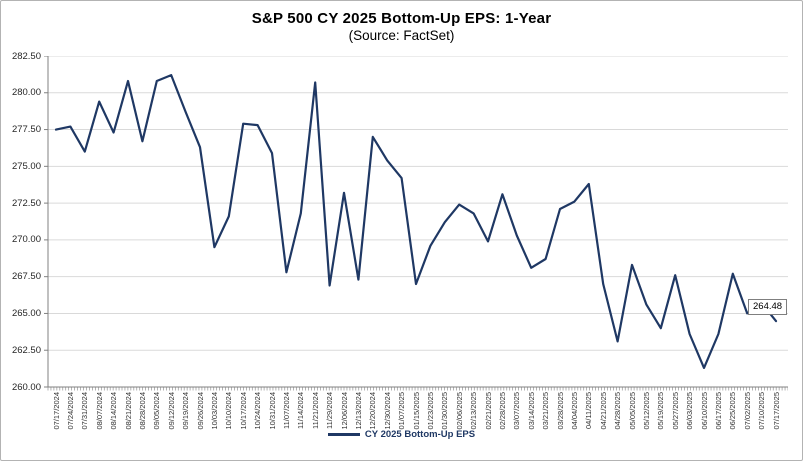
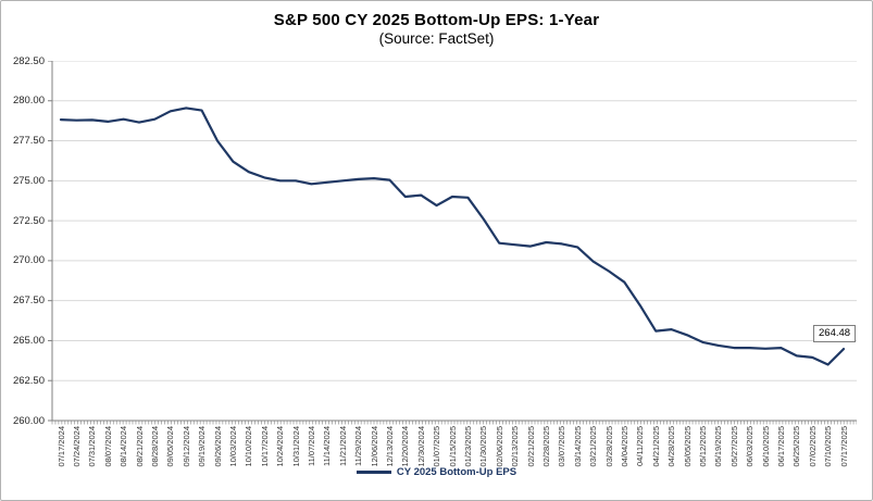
07/17/2024: 277.5 -> 278.8
07/24/2024: 277.7 -> 278.8
07/31/2024: 276.0 -> 278.8
08/07/2024: 279.4 -> 278.7
08/14/2024: 277.3 -> 278.9
08/21/2024: 280.8 -> 278.6
08/28/2024: 276.7 -> 278.9
09/05/2024: 280.8 -> 279.4
09/12/2024: 281.2 -> 279.6
09/19/2024: 278.7 -> 279.4
09/26/2024: 276.3 -> 277.5
10/03/2024: 269.5 -> 276.2
10/10/2024: 271.6 -> 275.6
10/17/2024: 277.9 -> 275.2
10/24/2024: 277.8 -> 275.0
10/31/2024: 275.9 -> 275.0
11/07/2024: 267.8 -> 274.8
11/14/2024: 271.8 -> 274.9
11/21/2024: 280.7 -> 275.0
11/29/2024: 266.9 -> 275.1
12/06/2024: 273.2 -> 275.1
12/13/2024: 267.3 -> 275.1
12/20/2024: 277.0 -> 274.0
12/30/2024: 275.4 -> 274.1
01/07/2025: 274.2 -> 273.4
01/15/2025: 267.0 -> 274.0
01/23/2025: 269.6 -> 273.9
01/30/2025: 271.2 -> 272.6
02/06/2025: 272.4 -> 271.1
02/13/2025: 271.8 -> 271.0
02/21/2025: 269.9 -> 270.9
02/28/2025: 273.1 -> 271.1
03/07/2025: 270.3 -> 271.1
03/14/2025: 268.1 -> 270.9
03/21/2025: 268.7 -> 269.9
03/28/2025: 272.1 -> 269.4
04/04/2025: 272.6 -> 268.6
04/11/2025: 273.8 -> 267.2
04/21/2025: 267.0 -> 265.6
04/28/2025: 263.1 -> 265.7
05/05/2025: 268.3 -> 265.4
05/12/2025: 265.6 -> 264.9
05/19/2025: 264.0 -> 264.7
05/27/2025: 267.6 -> 264.6
06/03/2025: 263.6 -> 264.6
06/10/2025: 261.3 -> 264.5
06/17/2025: 263.6 -> 264.6
06/25/2025: 267.7 -> 264.1
07/02/2025: 265.0 -> 263.9
07/10/2025: 265.7 -> 263.5
